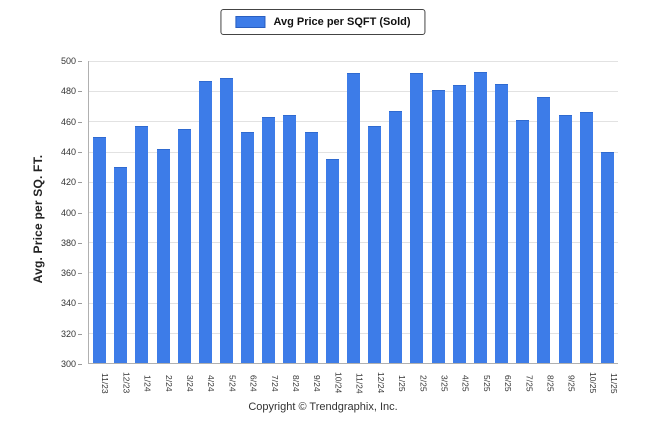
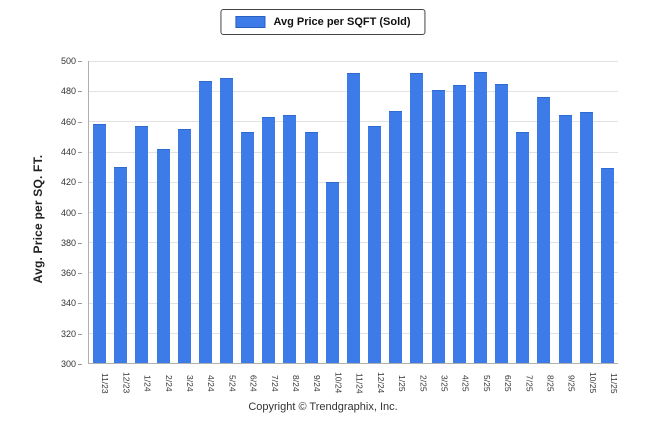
11/23: 450 -> 458
10/24: 435 -> 420
7/25: 461 -> 453
11/25: 440 -> 429
